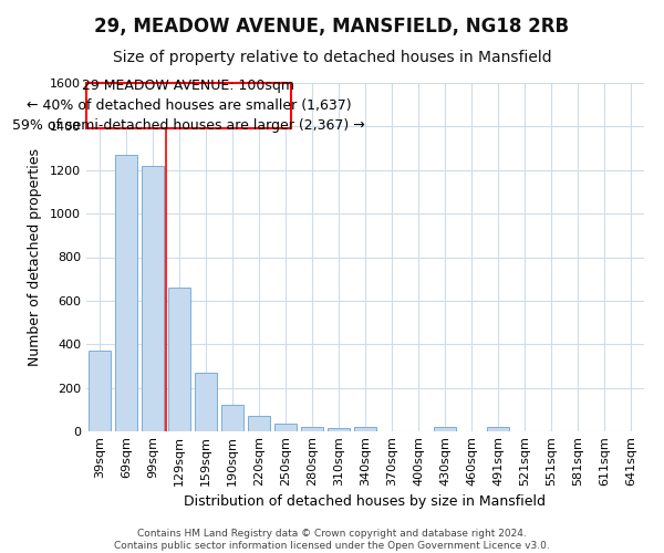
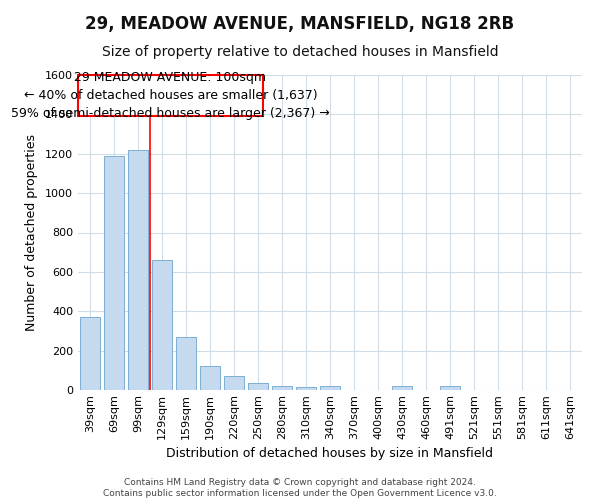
69sqm: 1270 -> 1190
